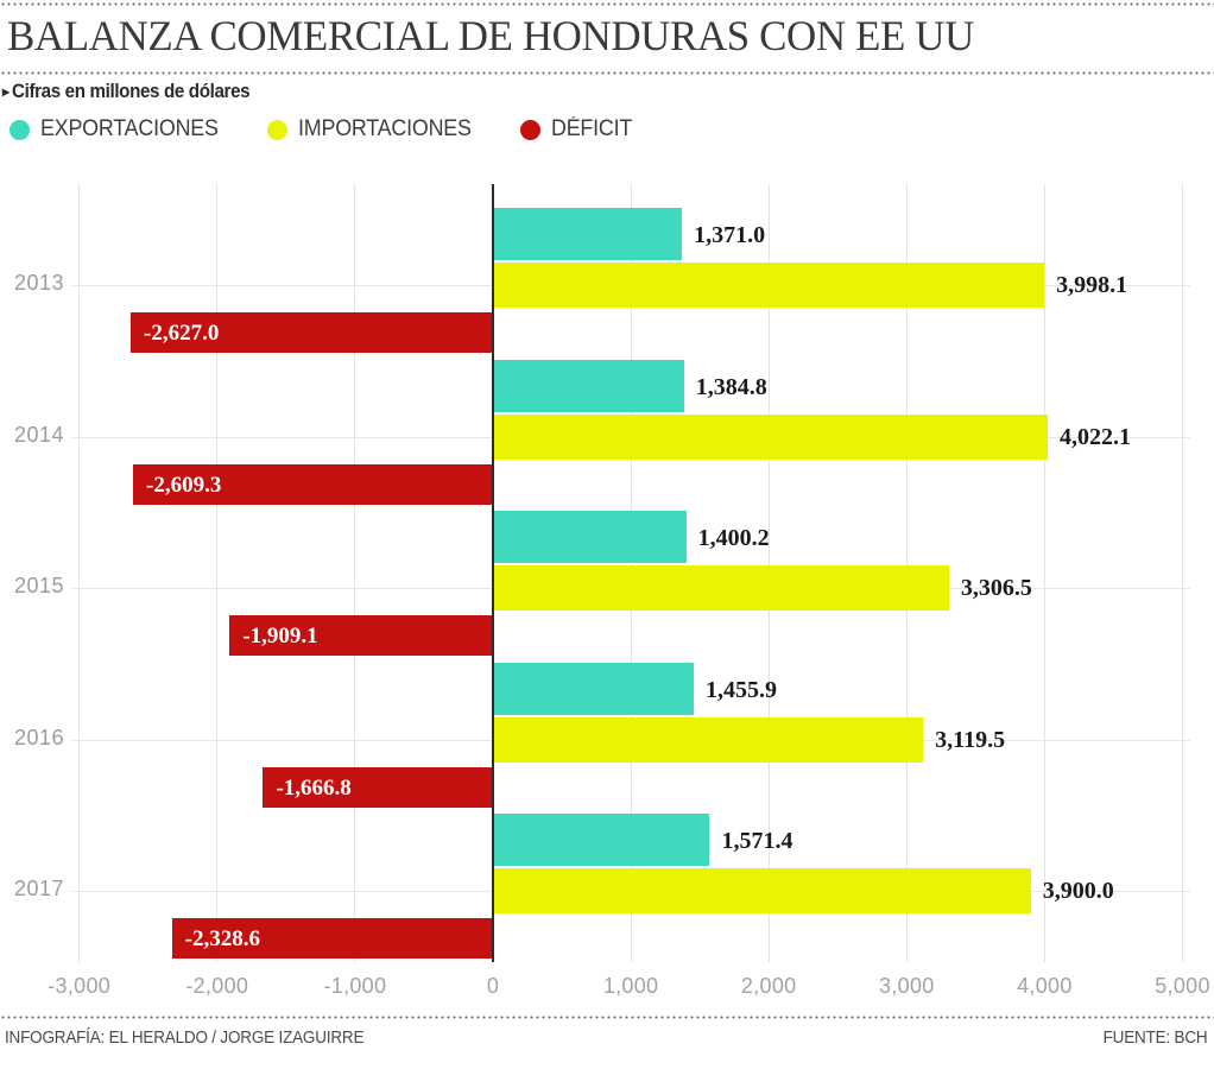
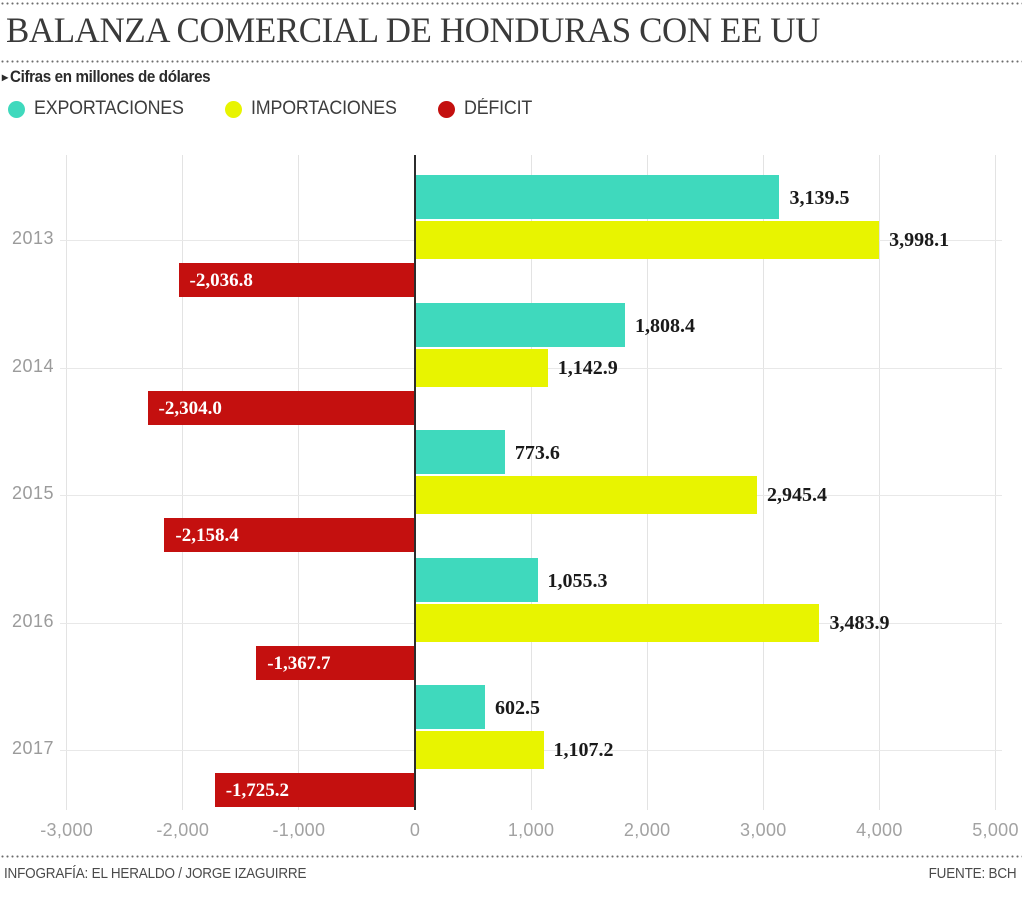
EXPORTACIONES/2013: 1,371.0 -> 3,139.5
DÉFICIT/2013: -2,627.0 -> -2,036.8
EXPORTACIONES/2014: 1,384.8 -> 1,808.4
IMPORTACIONES/2014: 4,022.1 -> 1,142.9
DÉFICIT/2014: -2,609.3 -> -2,304.0
EXPORTACIONES/2015: 1,400.2 -> 773.6
IMPORTACIONES/2015: 3,306.5 -> 2,945.4
DÉFICIT/2015: -1,909.1 -> -2,158.4
EXPORTACIONES/2016: 1,455.9 -> 1,055.3
IMPORTACIONES/2016: 3,119.5 -> 3,483.9
DÉFICIT/2016: -1,666.8 -> -1,367.7
EXPORTACIONES/2017: 1,571.4 -> 602.5
IMPORTACIONES/2017: 3,900.0 -> 1,107.2
DÉFICIT/2017: -2,328.6 -> -1,725.2
